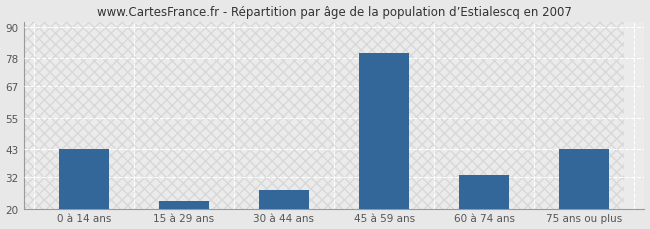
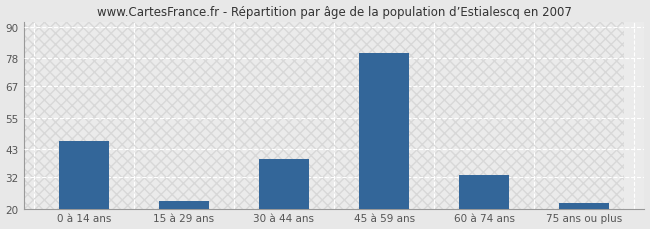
0 à 14 ans: 43 -> 46
30 à 44 ans: 27 -> 39
75 ans ou plus: 43 -> 22
